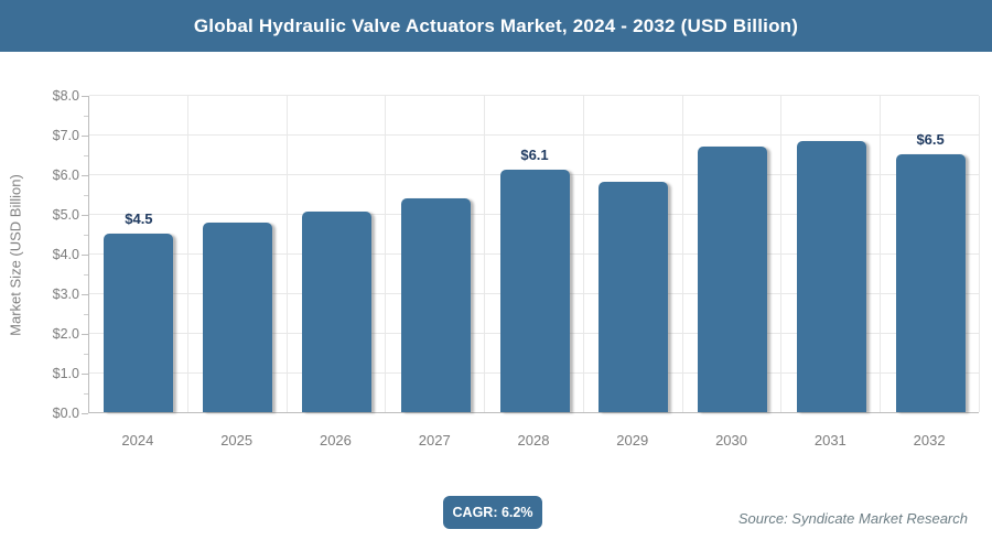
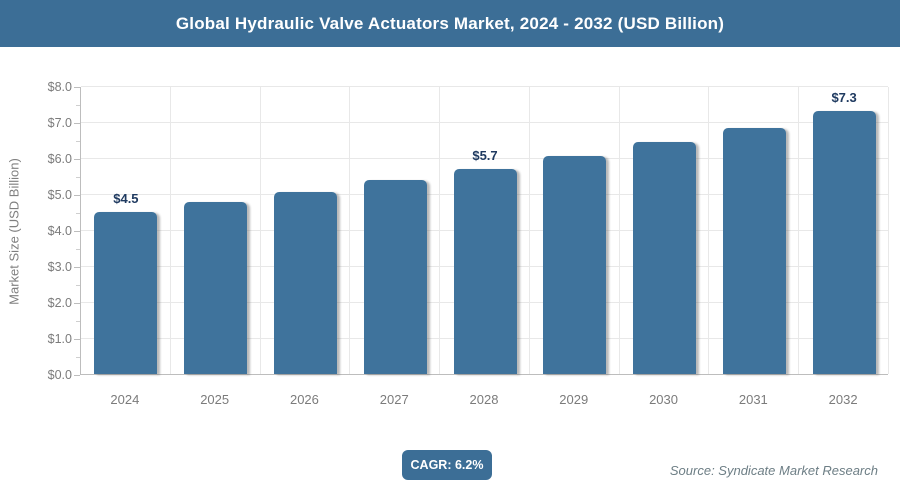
2028: $6.1 -> $5.7
2029: $5.8 -> $6.1
2030: $6.7 -> $6.4
2032: $6.5 -> $7.3
